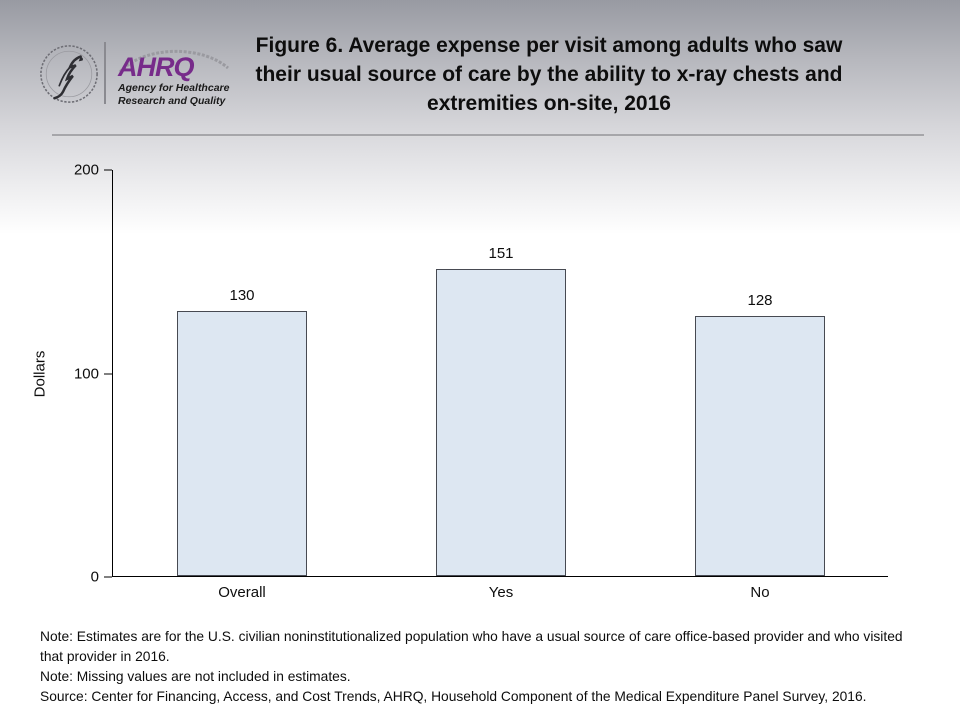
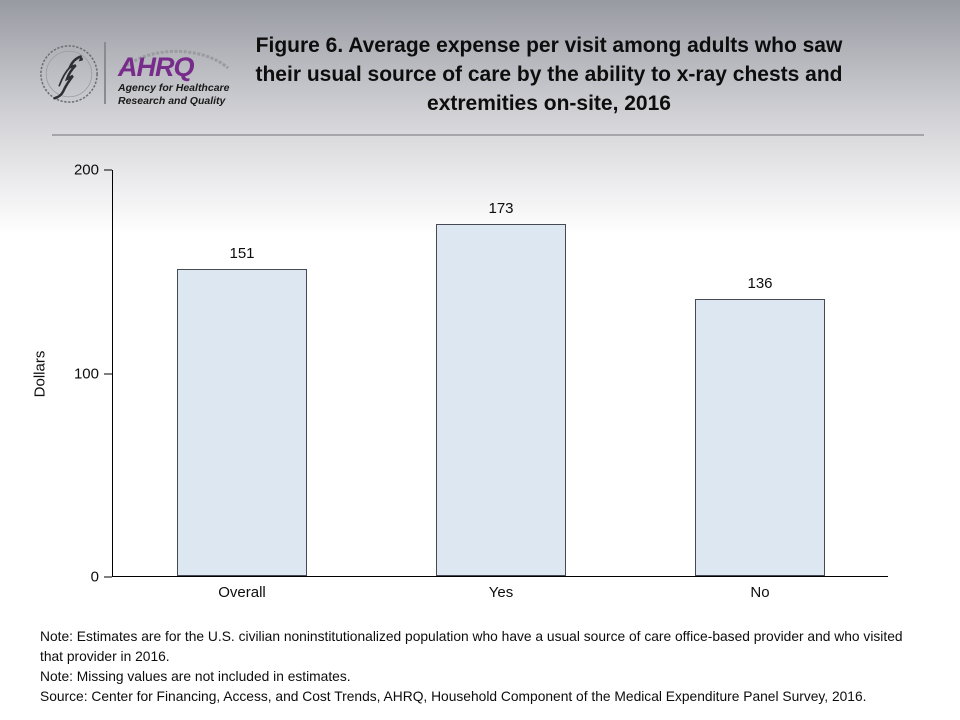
Overall: 130 -> 151
Yes: 151 -> 173
No: 128 -> 136
